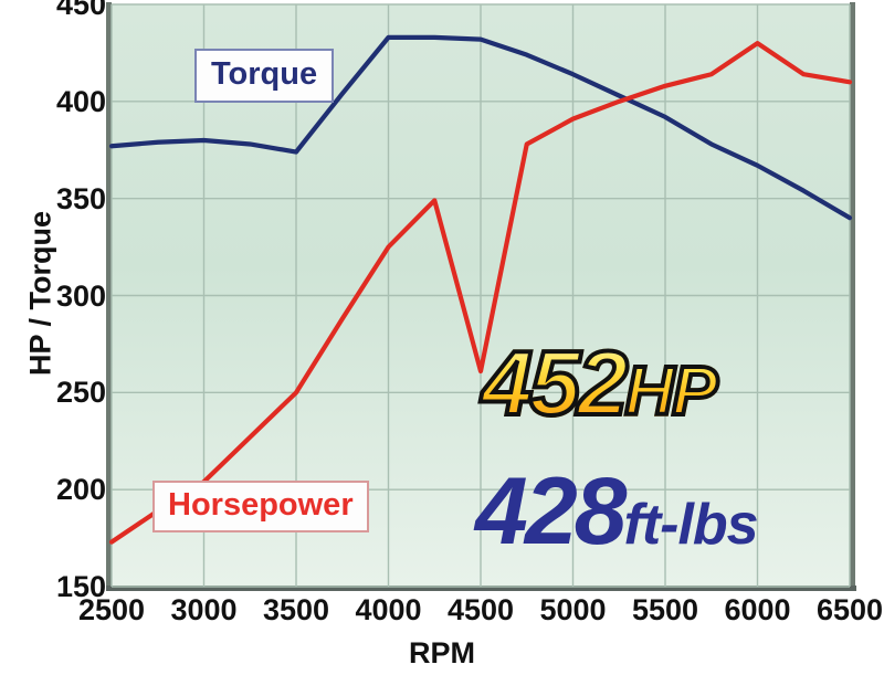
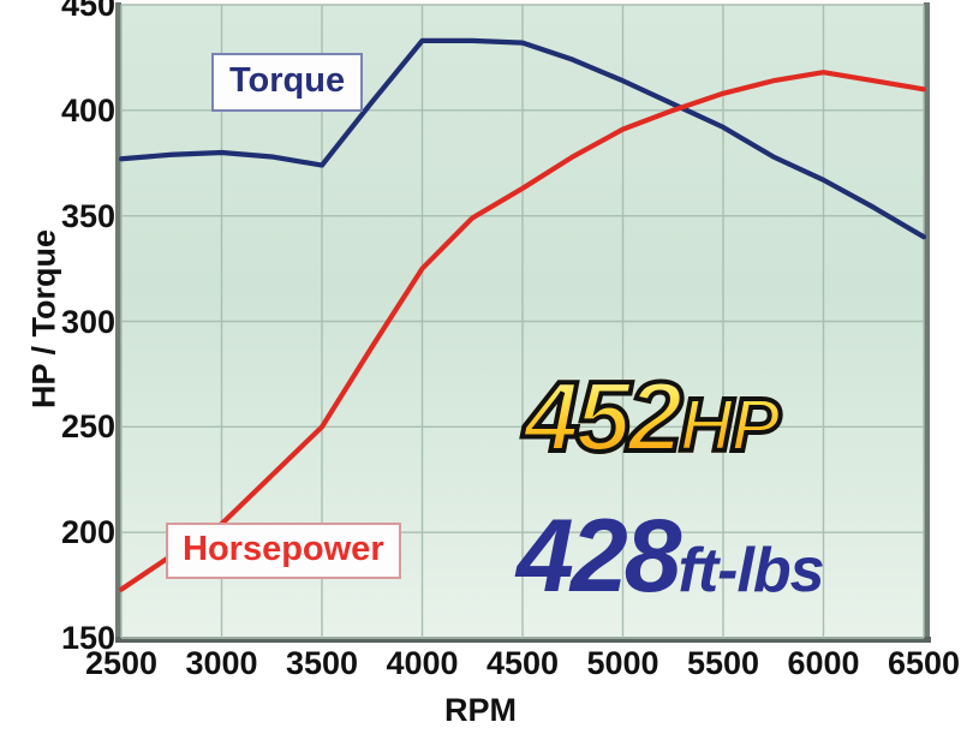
Horsepower/4500: 261 -> 363
Horsepower/6000: 430 -> 418
